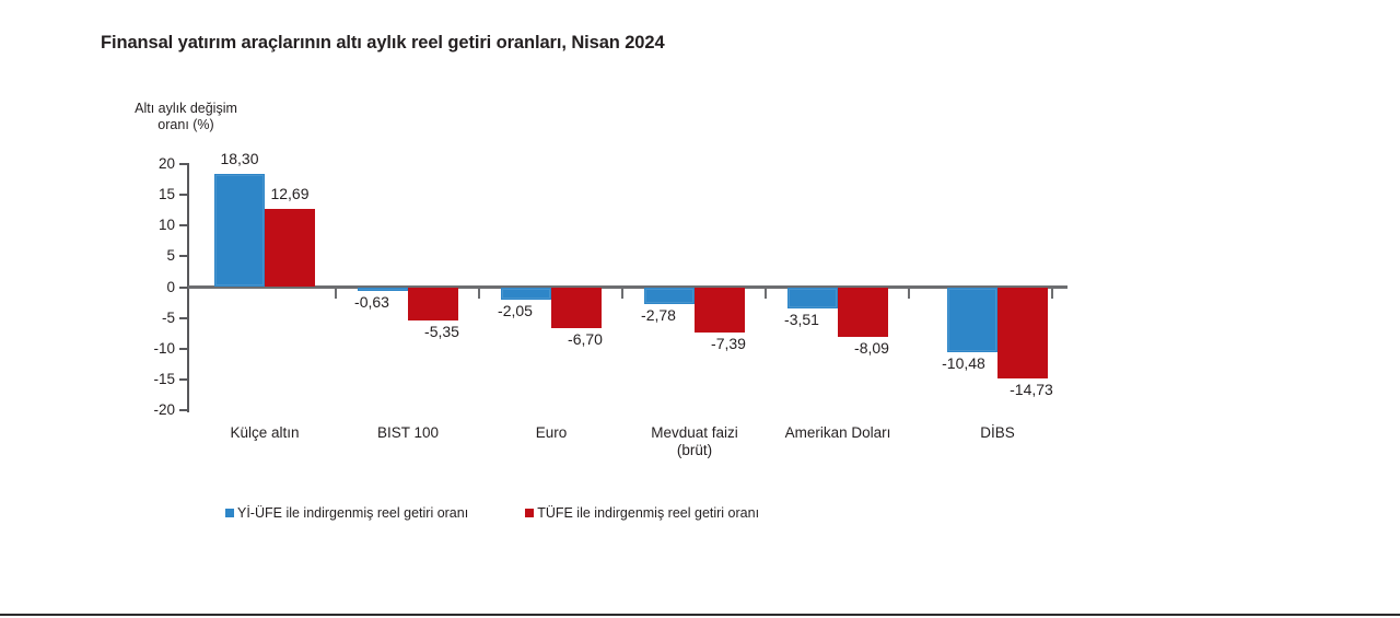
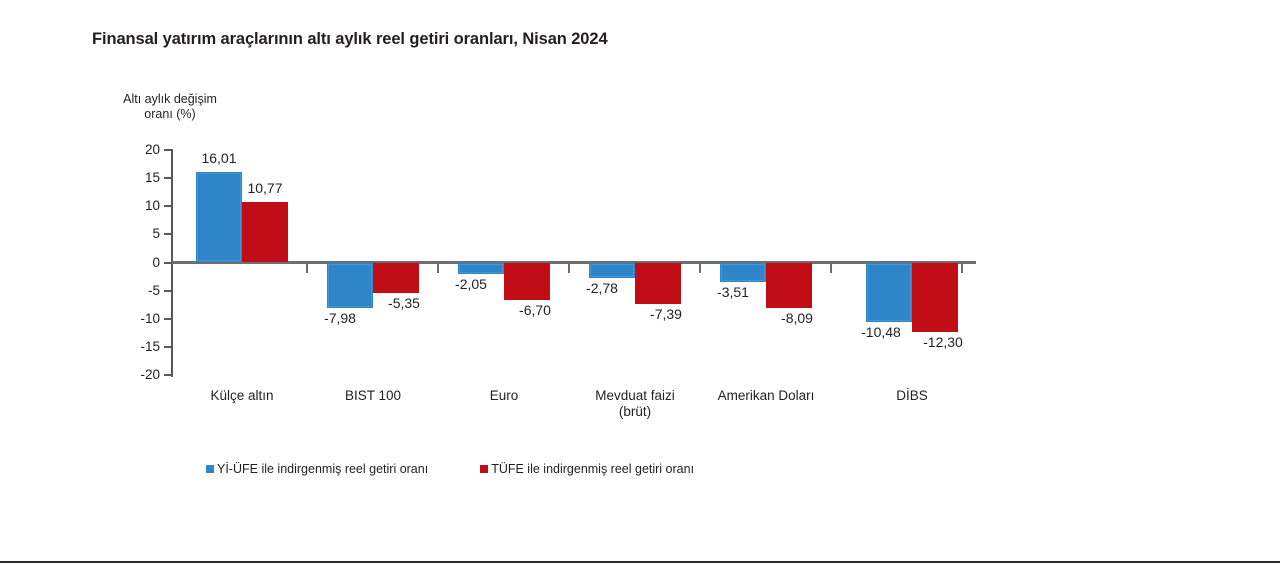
Yİ-ÜFE ile indirgenmiş reel getiri oranı/Külçe altın: 18,30 -> 16,01
TÜFE ile indirgenmiş reel getiri oranı/Külçe altın: 12,69 -> 10,77
Yİ-ÜFE ile indirgenmiş reel getiri oranı/BIST 100: -0,63 -> -7,98
TÜFE ile indirgenmiş reel getiri oranı/DİBS: -14,73 -> -12,30
